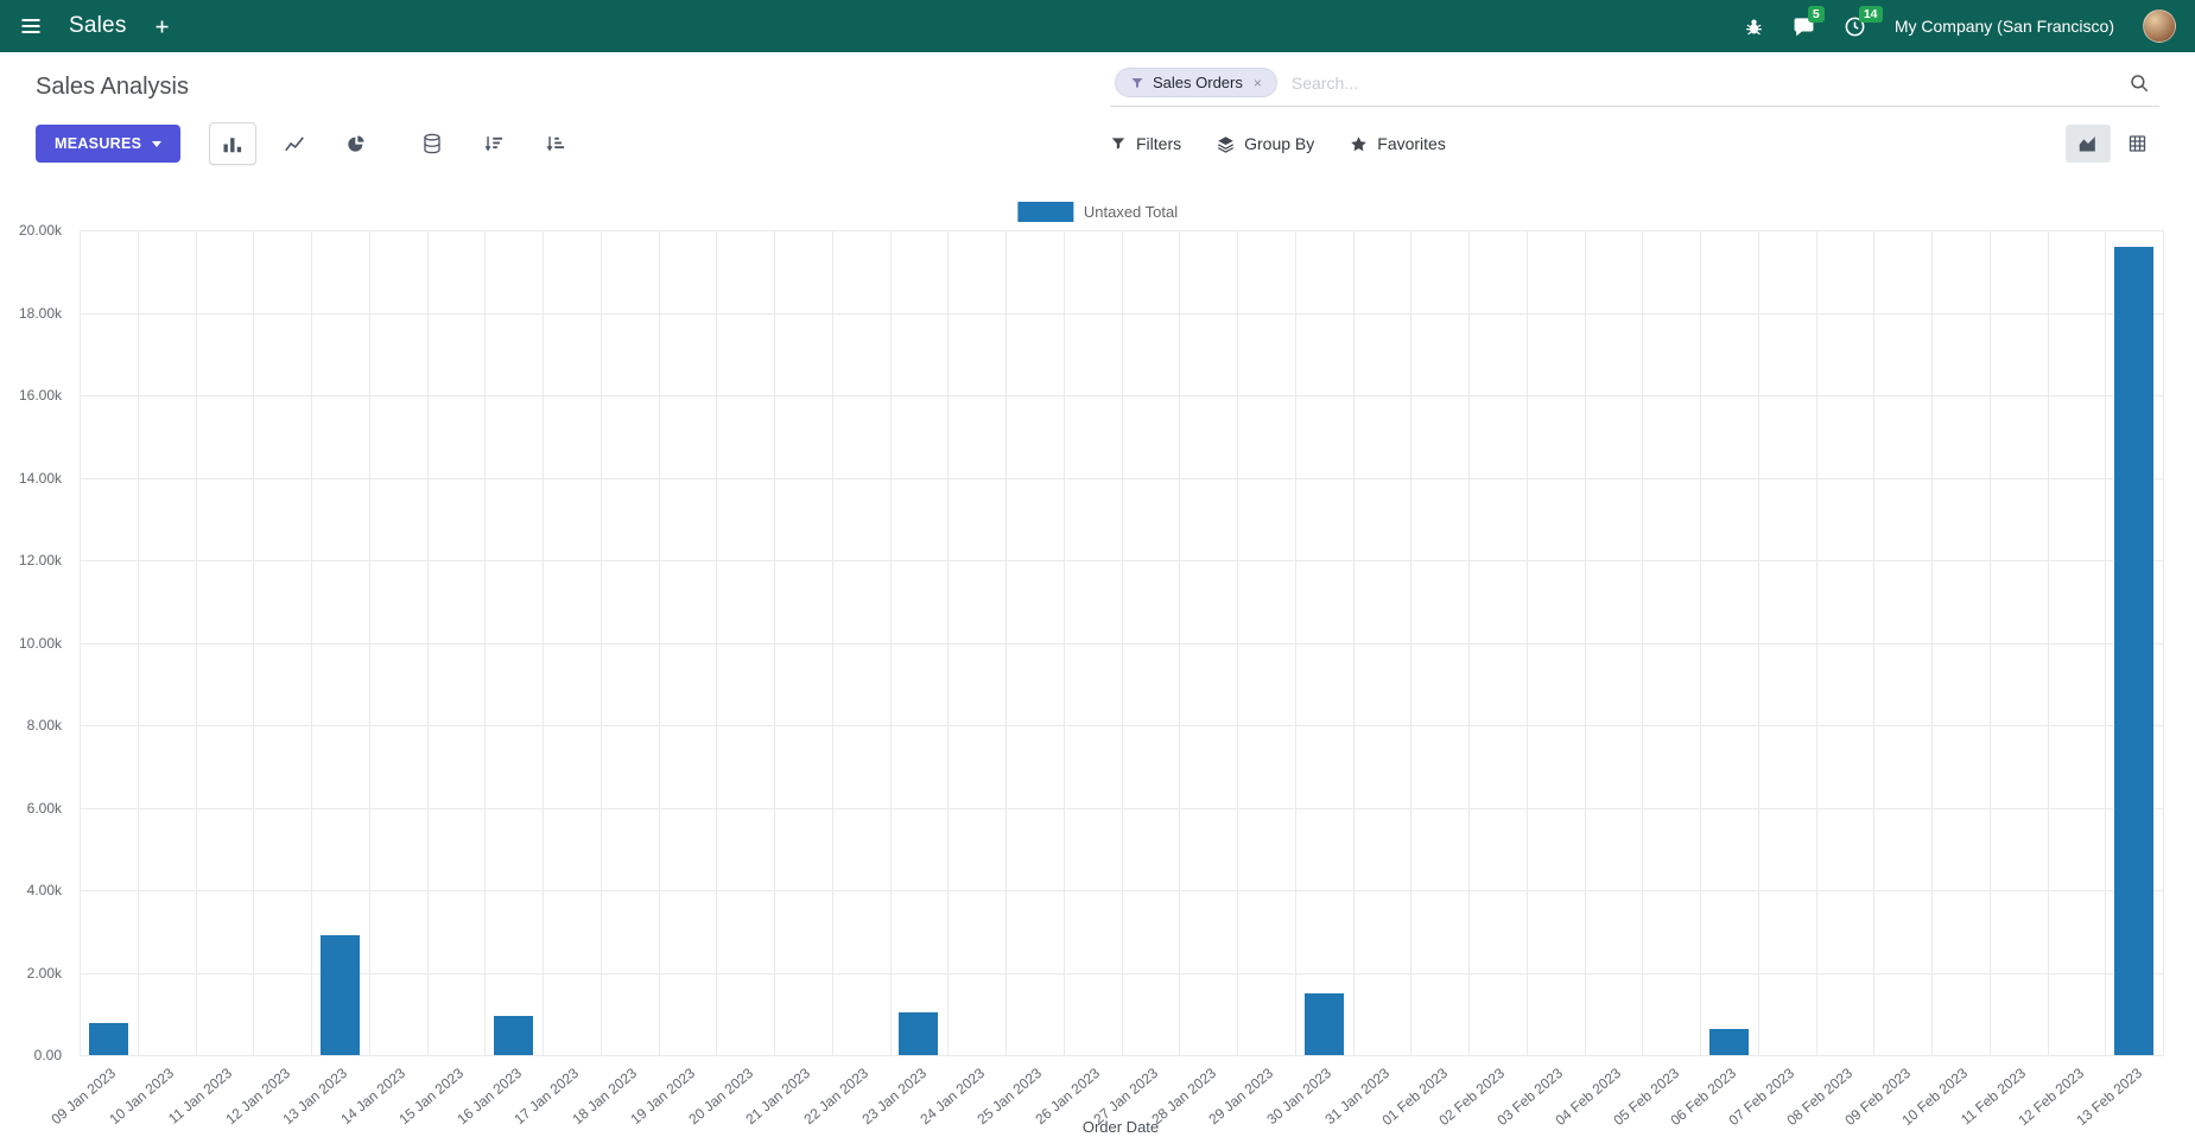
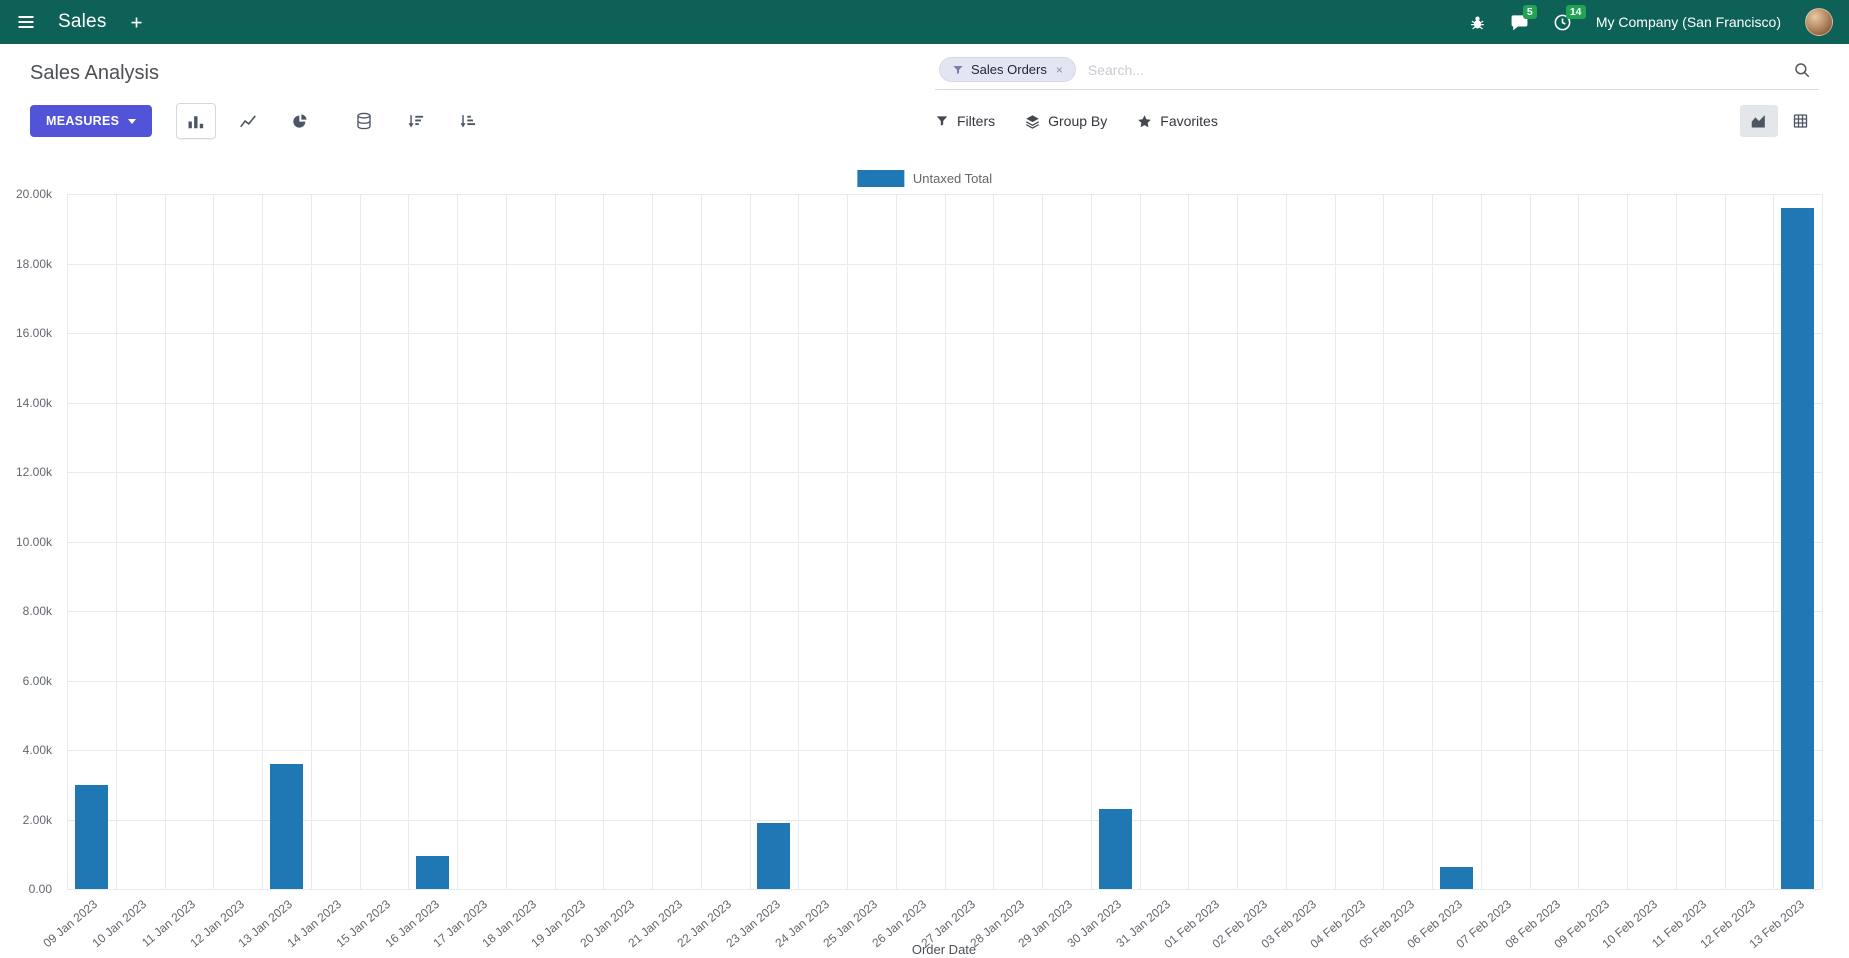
09 Jan 2023: 0.8k -> 3.0k
13 Jan 2023: 2.9k -> 3.6k
23 Jan 2023: 1.0k -> 1.9k
30 Jan 2023: 1.5k -> 2.3k
